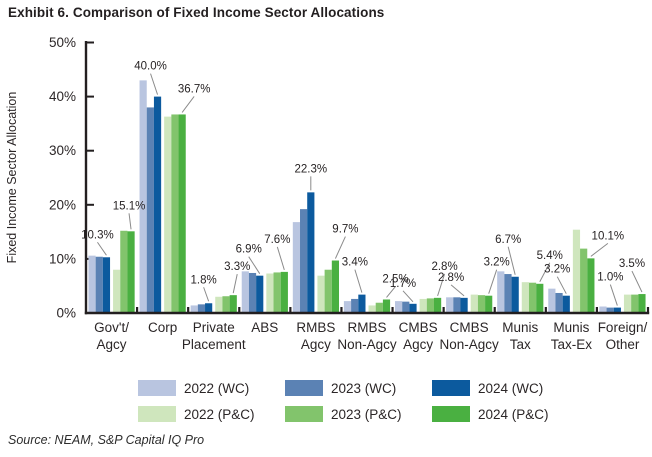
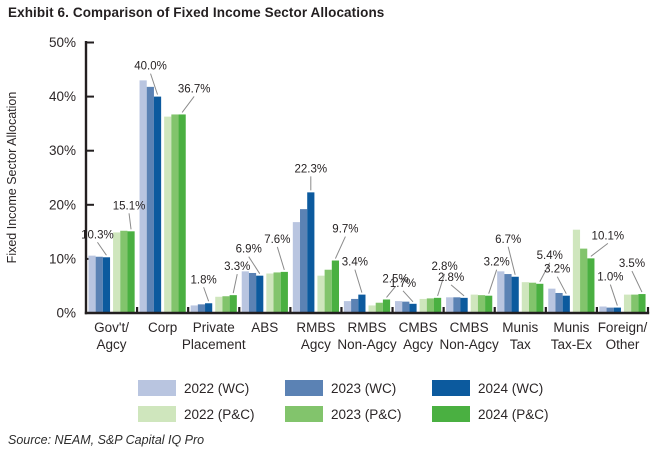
2022 (P&C)/Gov't/Agcy: 8% -> 15%
2023 (WC)/Corp: 38% -> 42%
